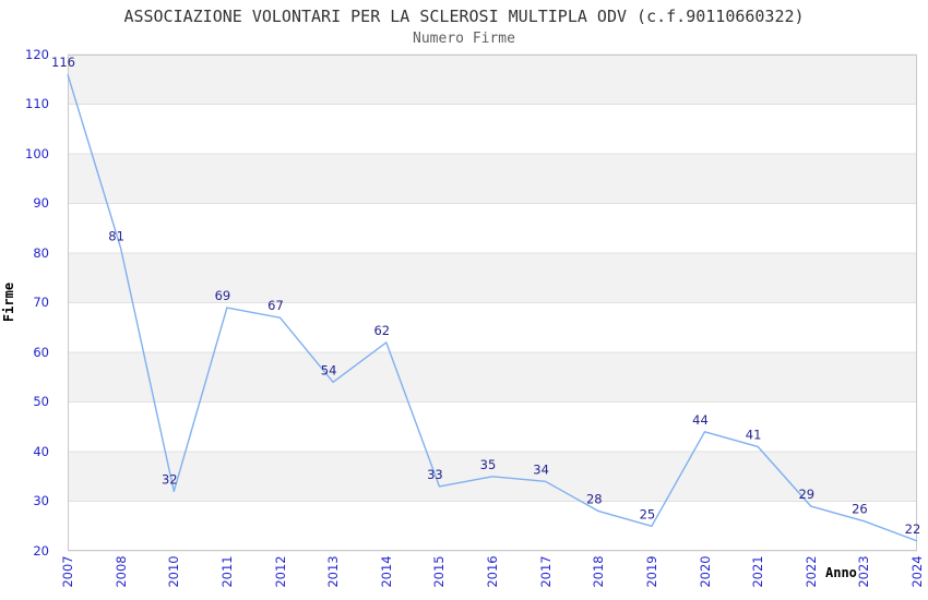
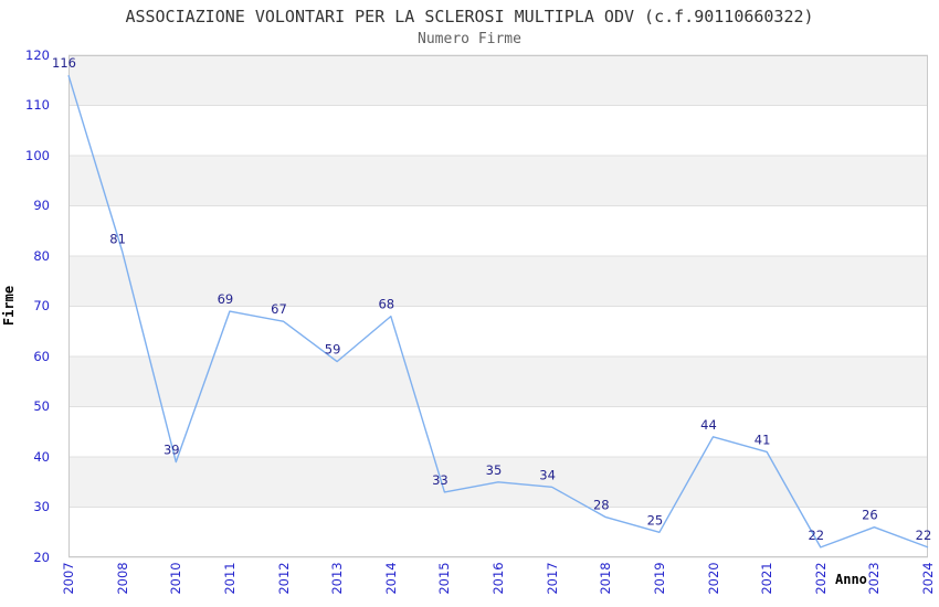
2010: 32 -> 39
2013: 54 -> 59
2014: 62 -> 68
2022: 29 -> 22
